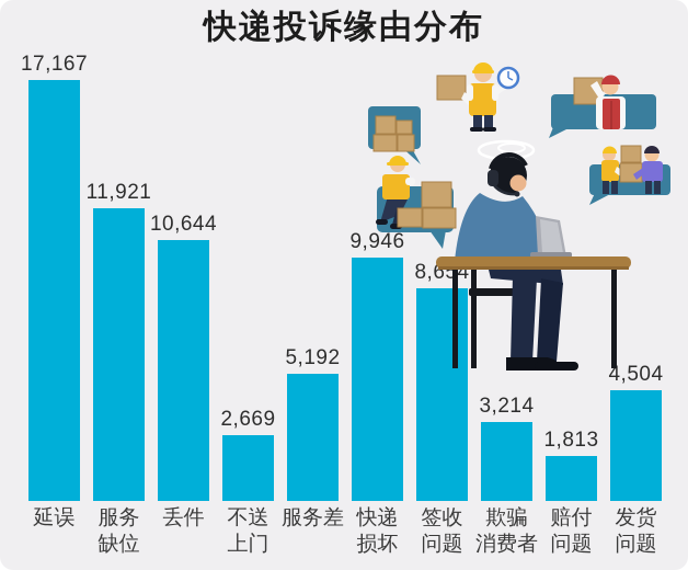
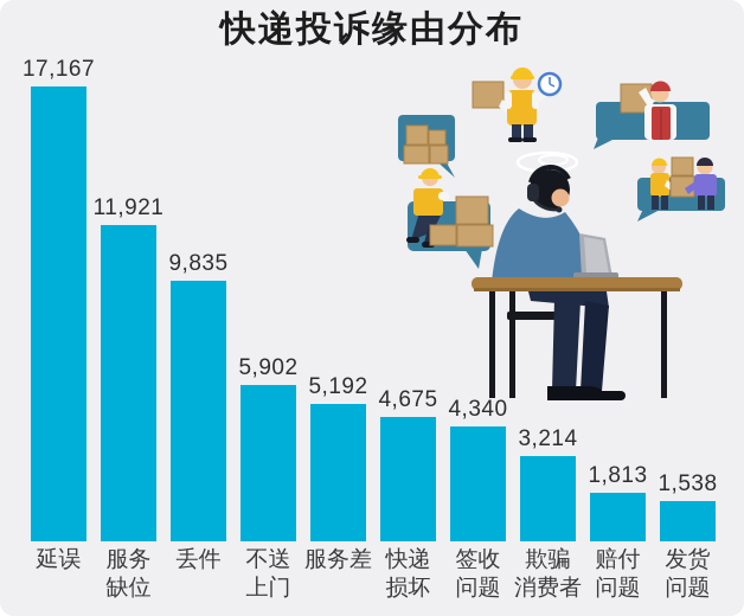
丢件: 10,644 -> 9,835
不送 上门: 2,669 -> 5,902
快递 损坏: 9,946 -> 4,675
签收 问题: 8,654 -> 4,340
发货 问题: 4,504 -> 1,538
